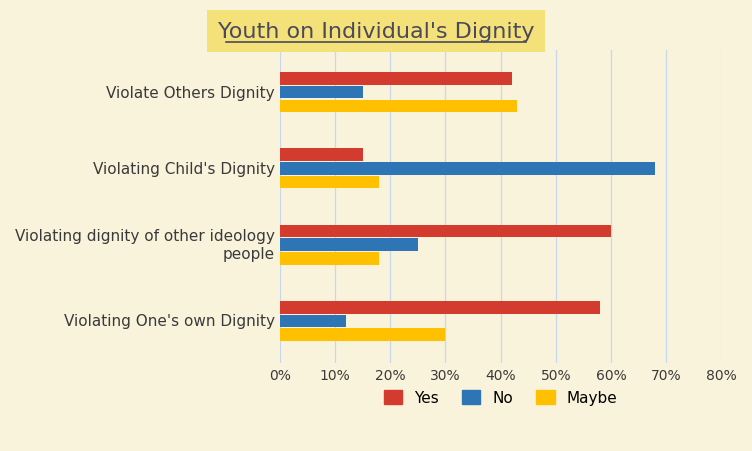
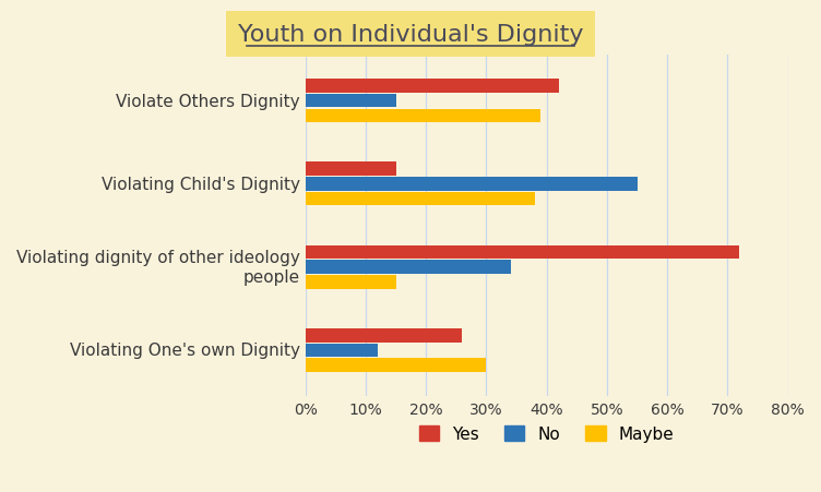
Maybe/Violate Others Dignity: 43% -> 39%
No/Violating Child's Dignity: 68% -> 55%
Maybe/Violating Child's Dignity: 18% -> 38%
Yes/Violating dignity of other ideology people: 60% -> 72%
No/Violating dignity of other ideology people: 25% -> 34%
Maybe/Violating dignity of other ideology people: 18% -> 15%
Yes/Violating One's own Dignity: 58% -> 26%
